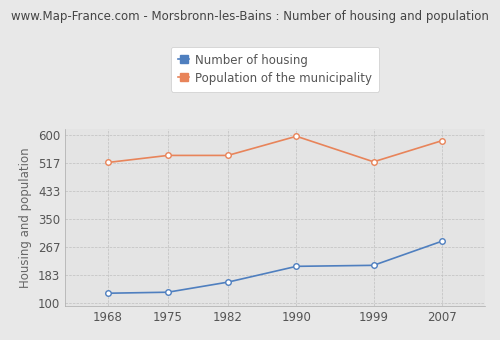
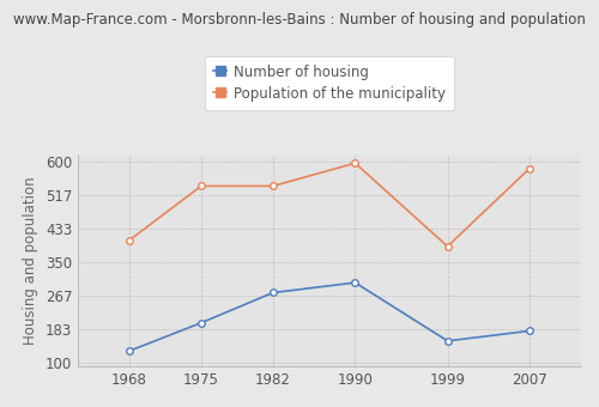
Population of the municipality/1968: 519 -> 405
Number of housing/1975: 133 -> 200
Number of housing/1982: 163 -> 275
Number of housing/1990: 210 -> 300
Number of housing/1999: 213 -> 155
Population of the municipality/1999: 521 -> 390
Number of housing/2007: 285 -> 180
